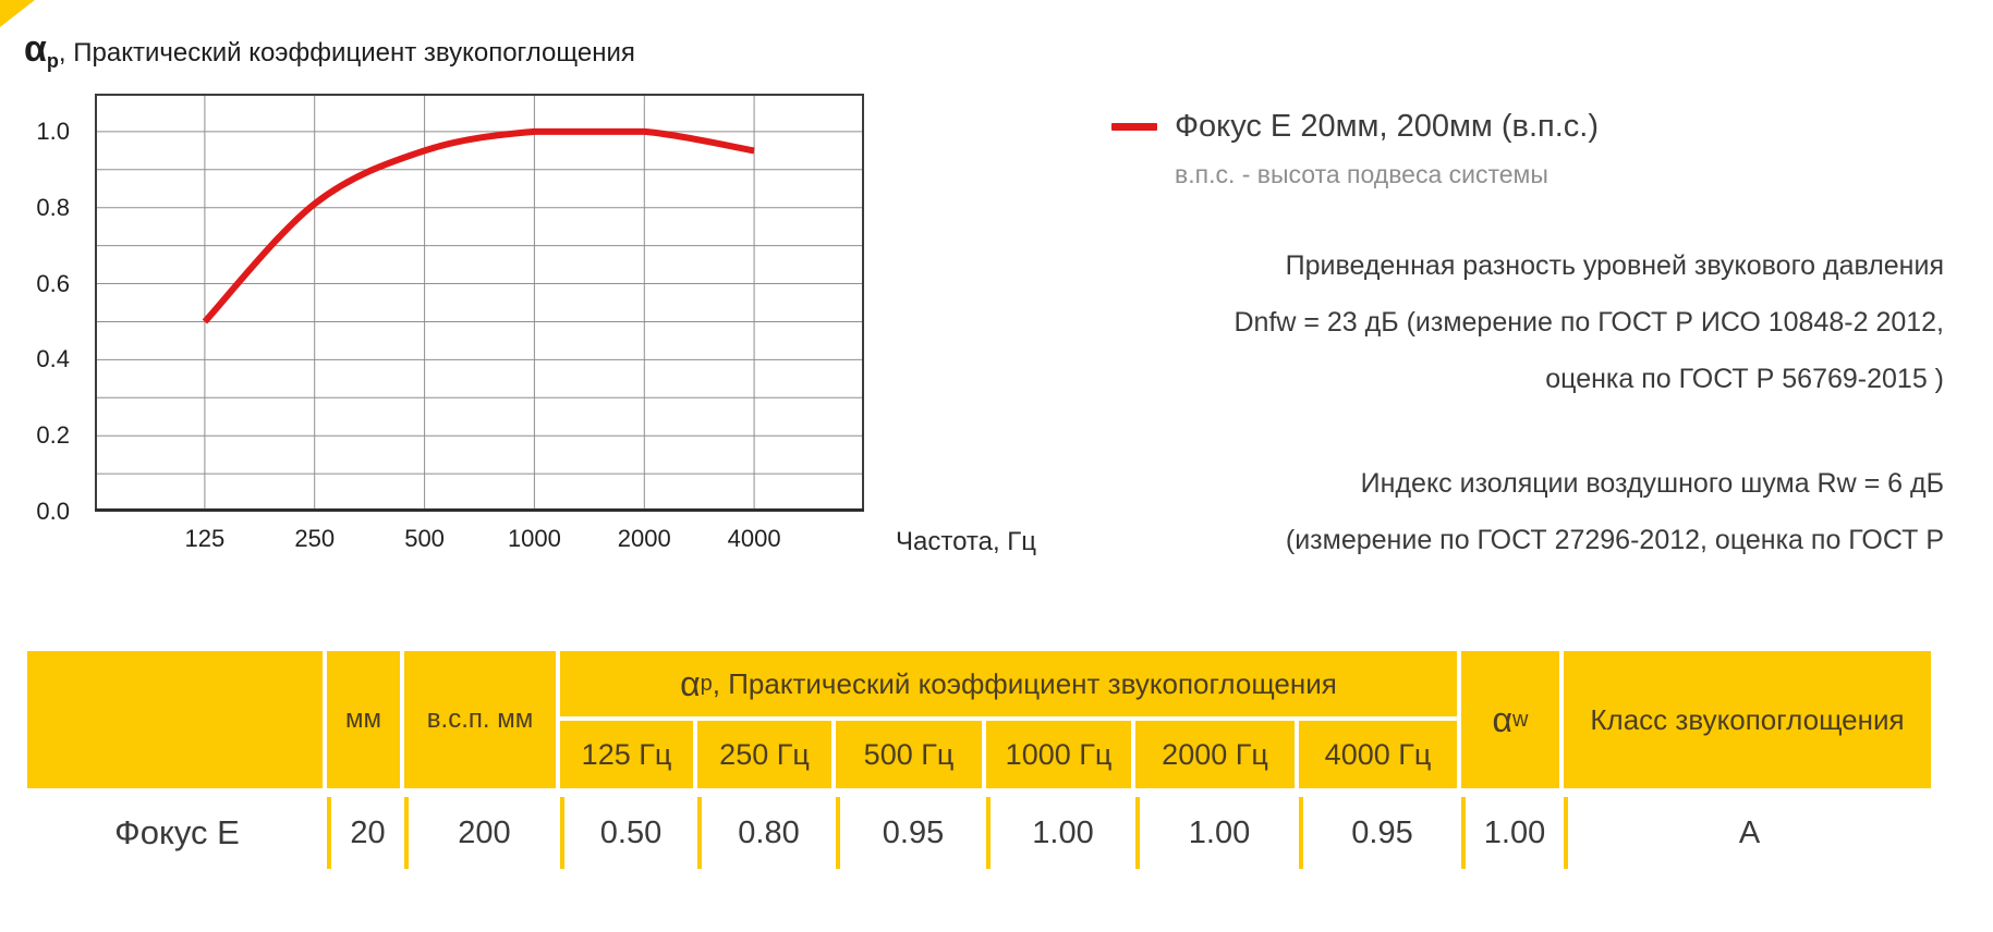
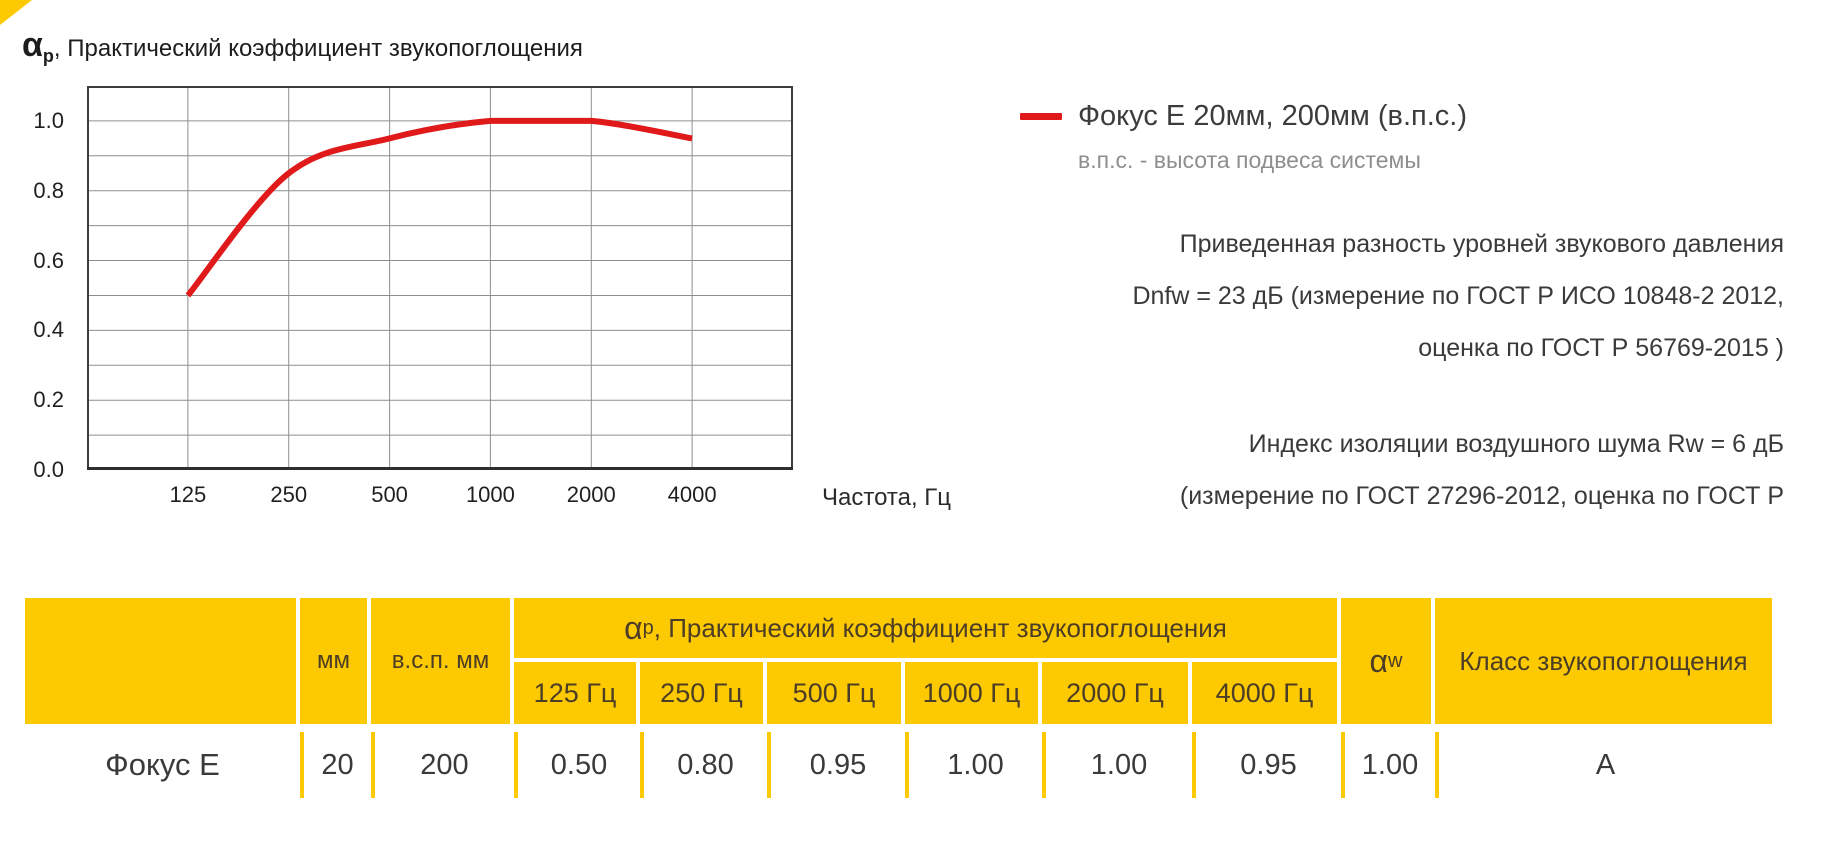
250: 0.81 -> 0.85
